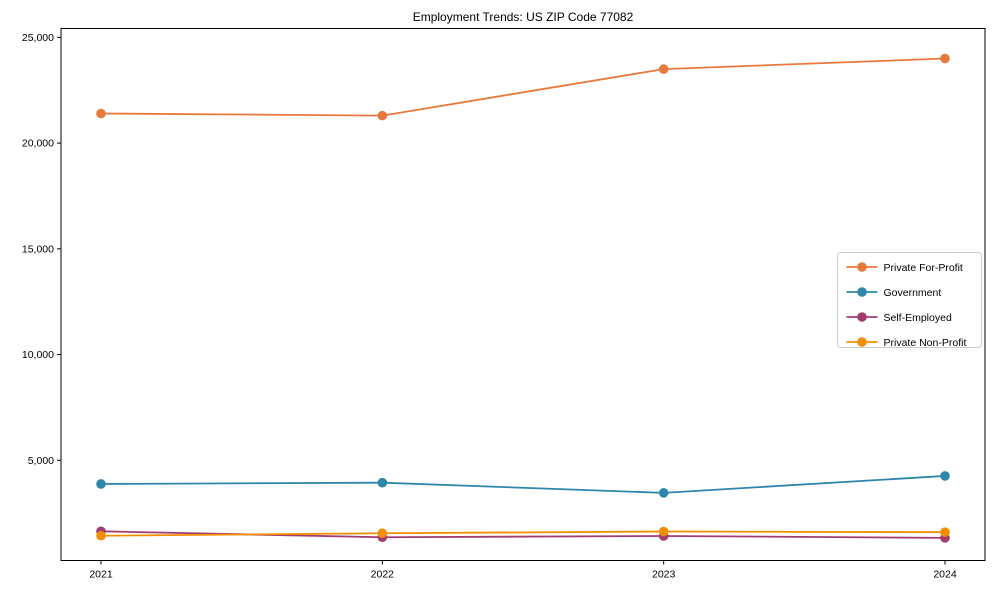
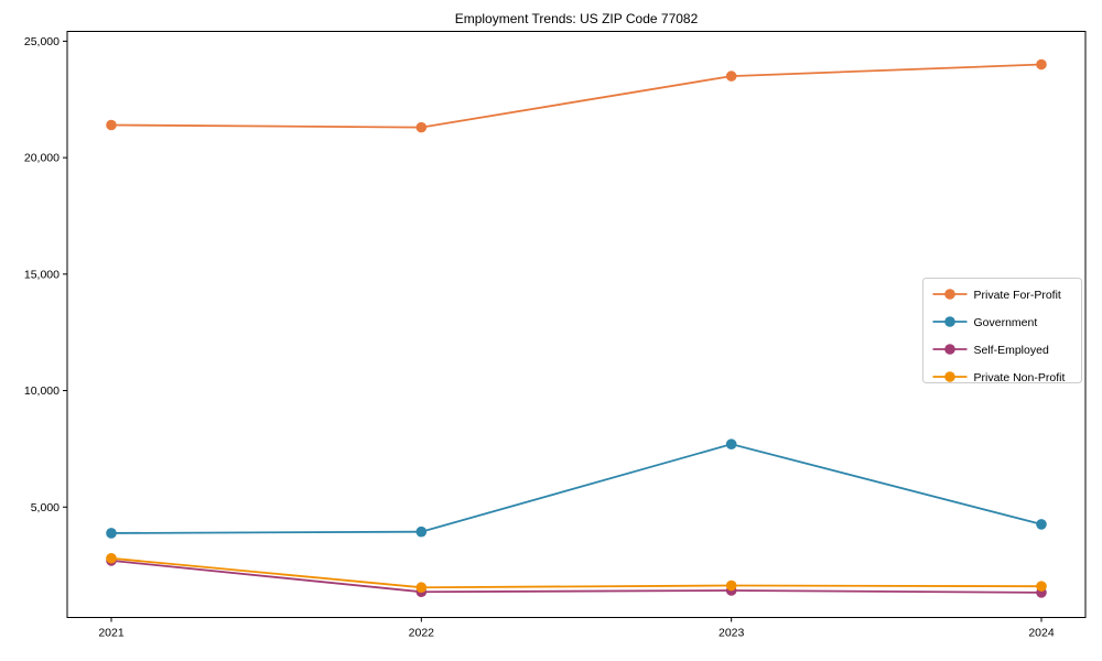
Self-Employed/2021: 1600 -> 2700
Private Non-Profit/2021: 1400 -> 2800
Government/2023: 3500 -> 7700
